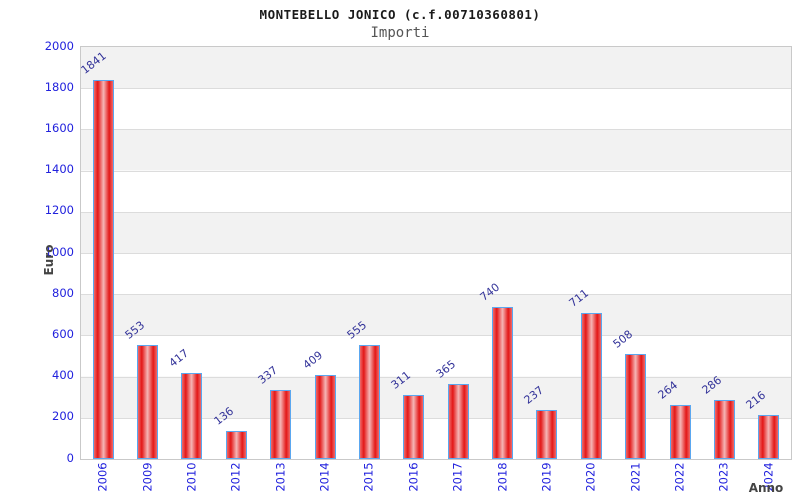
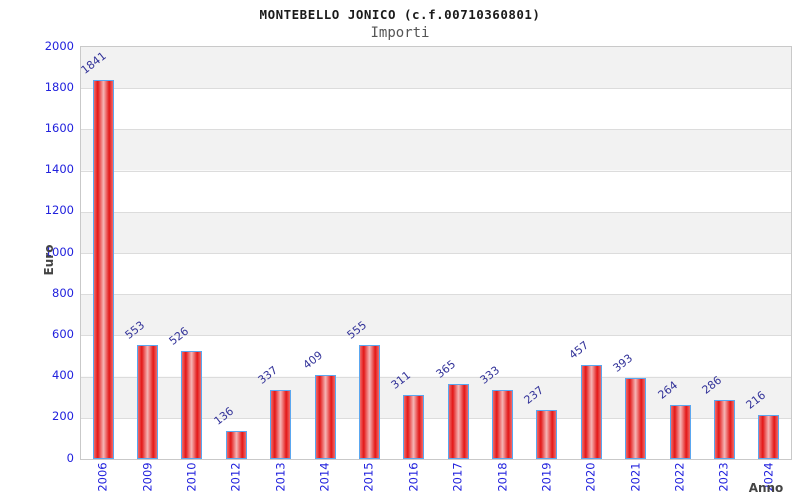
2010: 417 -> 526
2018: 740 -> 333
2020: 711 -> 457
2021: 508 -> 393
